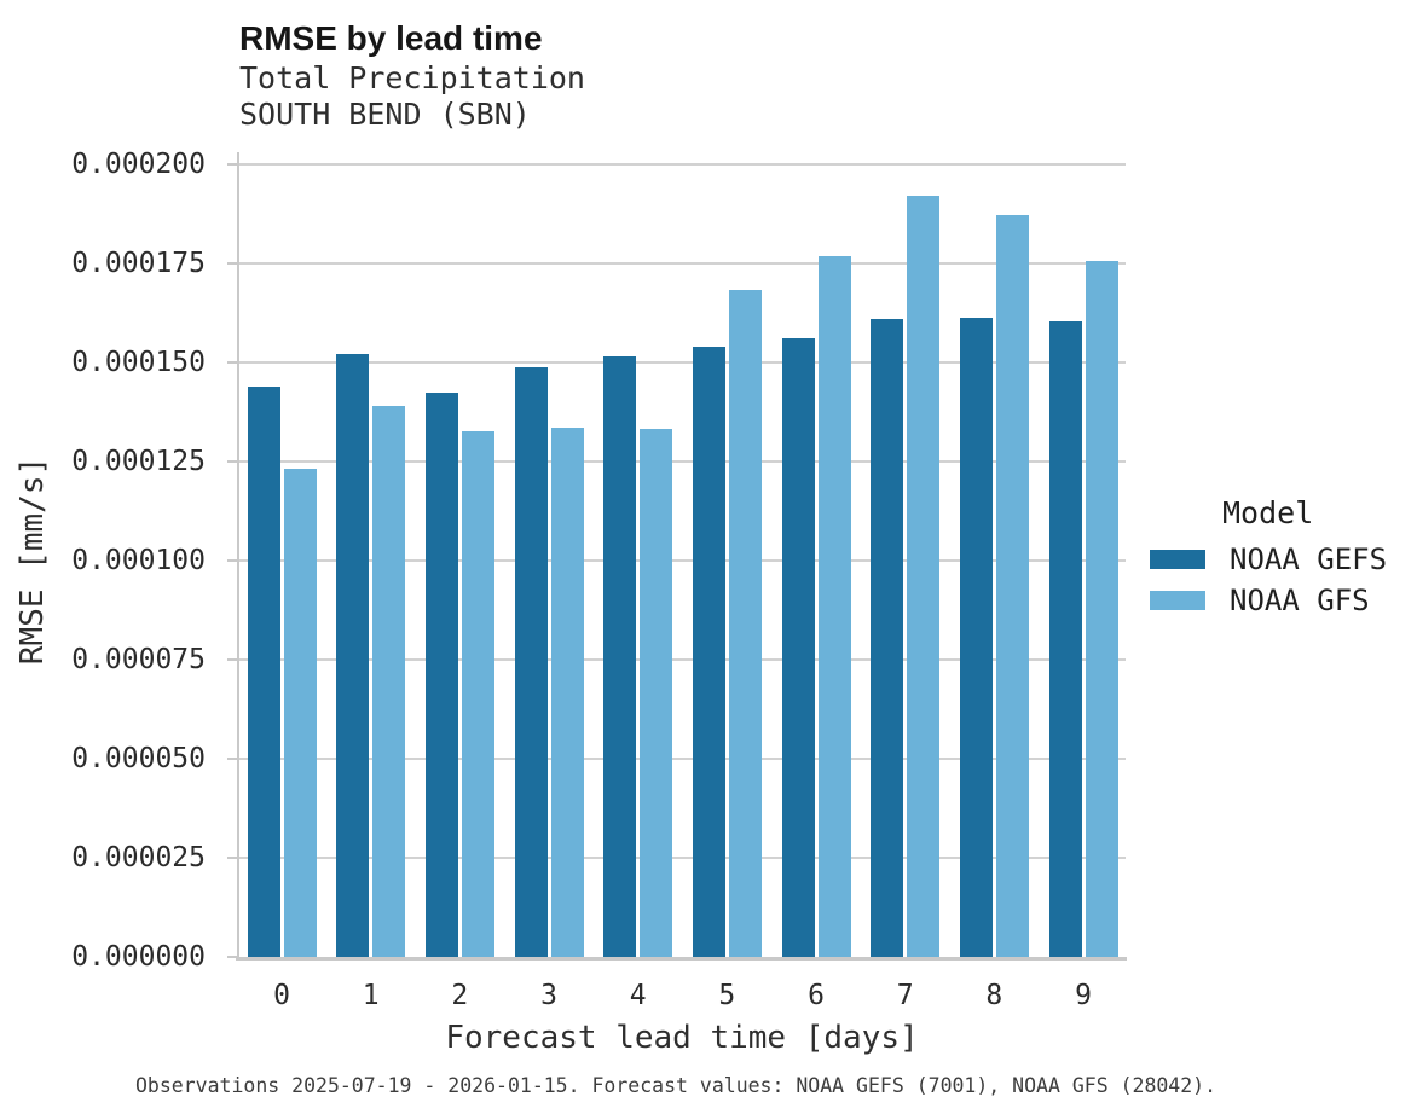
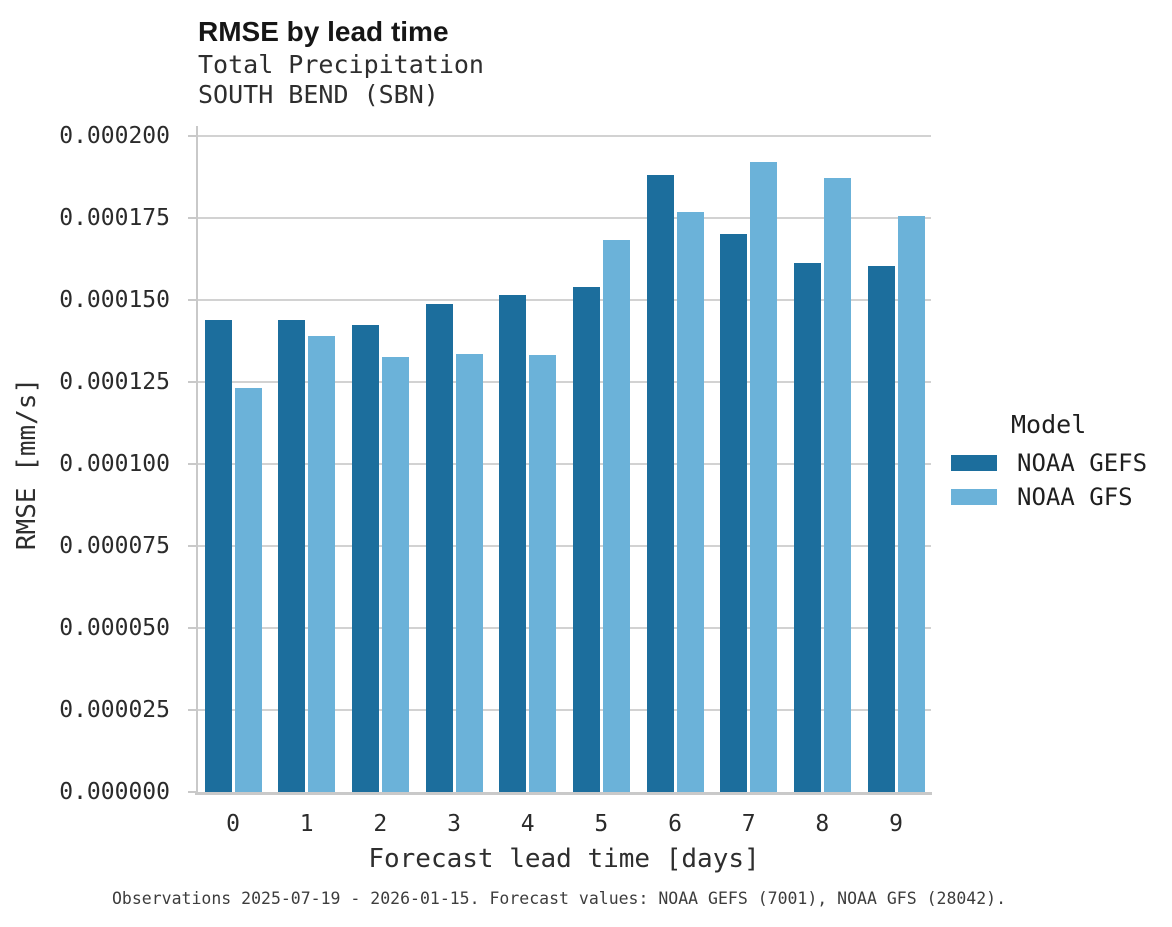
NOAA GEFS/1: 0.000152 -> 0.000144
NOAA GEFS/6: 0.000156 -> 0.000188
NOAA GEFS/7: 0.000161 -> 0.000170
